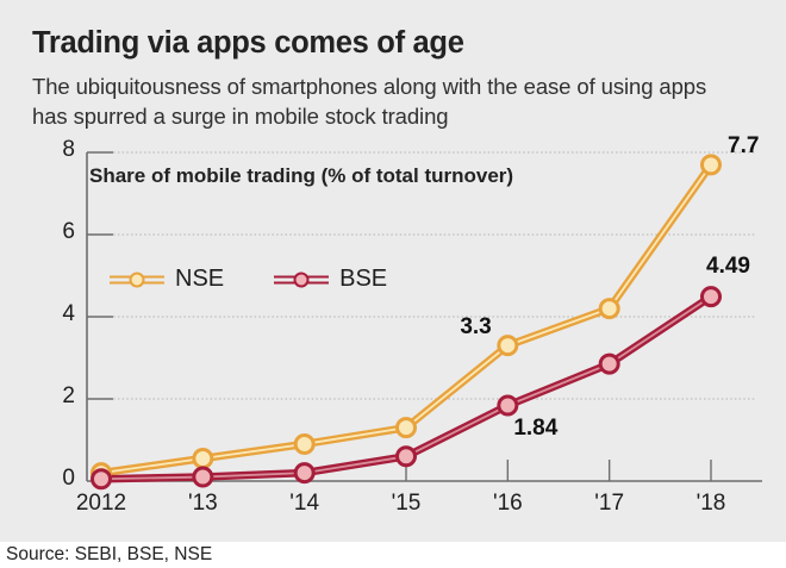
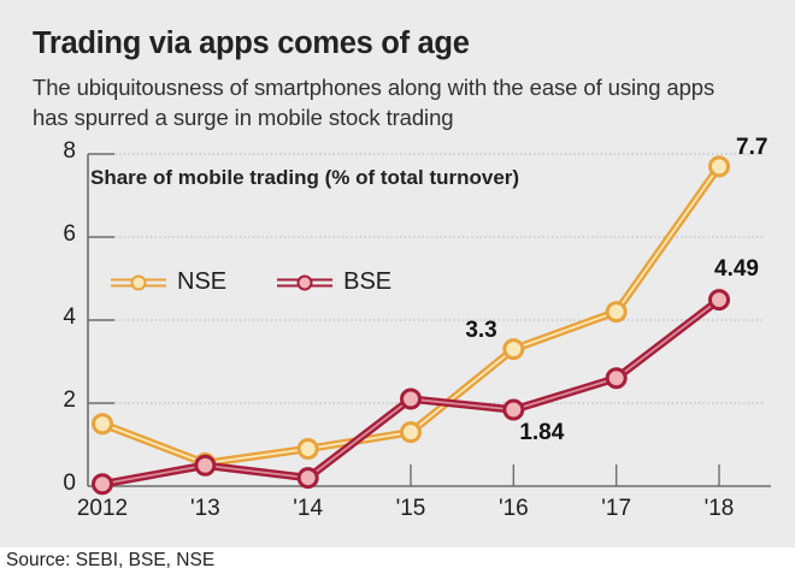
NSE/2012: 0.2 -> 1.5
BSE/'13: 0.1 -> 0.5
BSE/'15: 0.6 -> 2.1
BSE/'17: 2.9 -> 2.6
